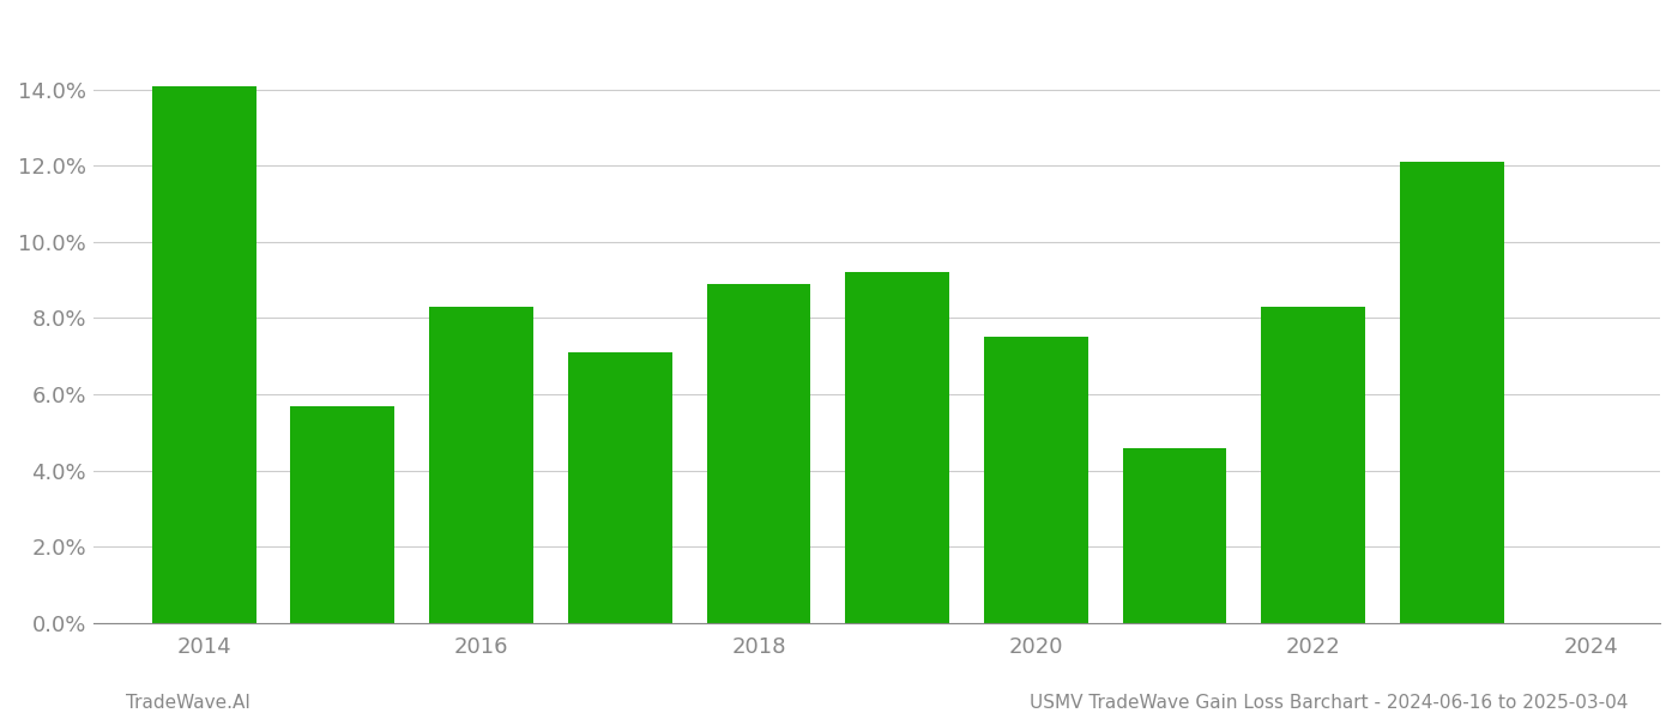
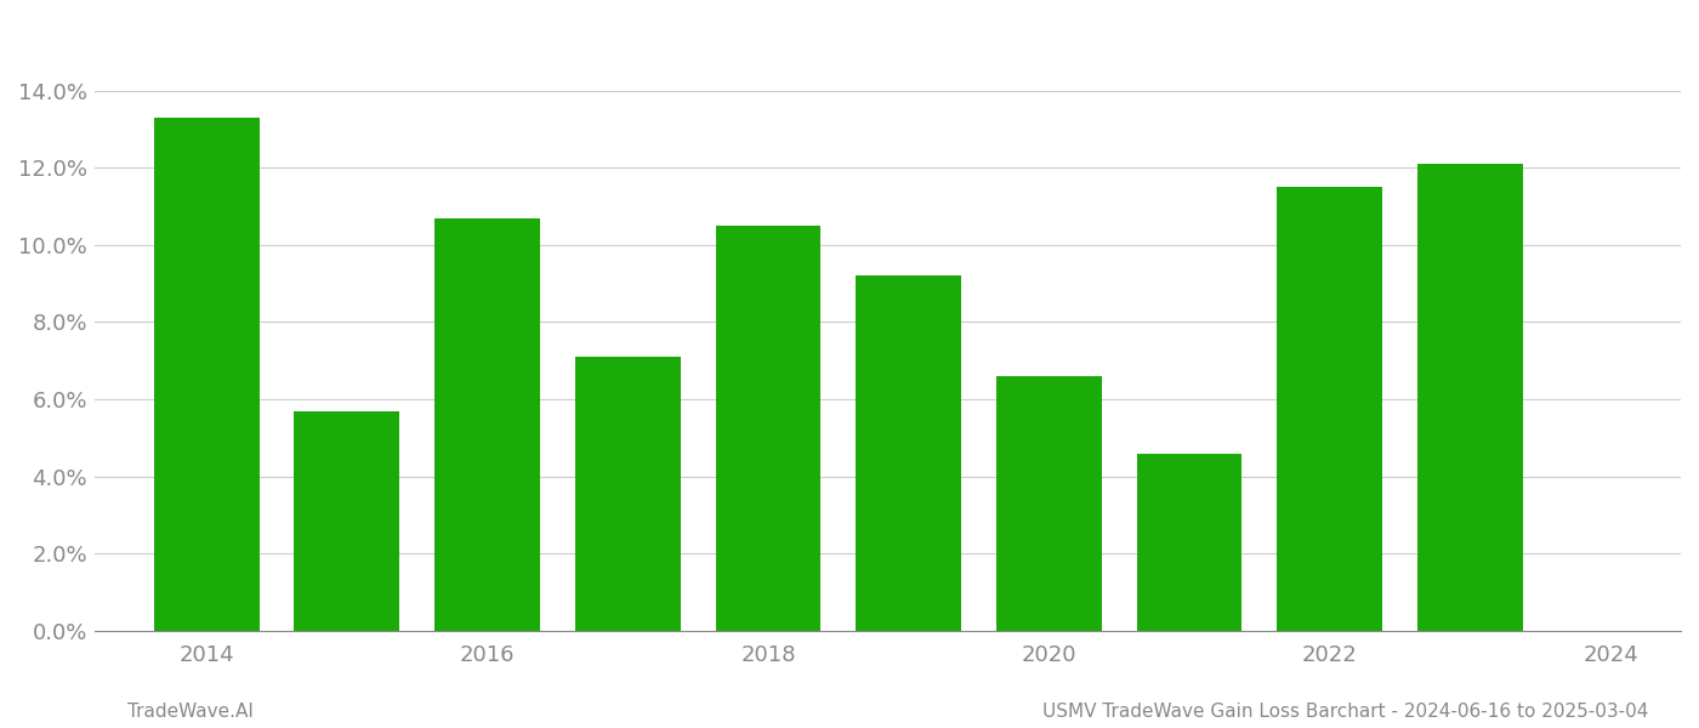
2014: 14.1% -> 13.3%
2016: 8.3% -> 10.7%
2018: 8.9% -> 10.5%
2020: 7.5% -> 6.6%
2022: 8.3% -> 11.5%
